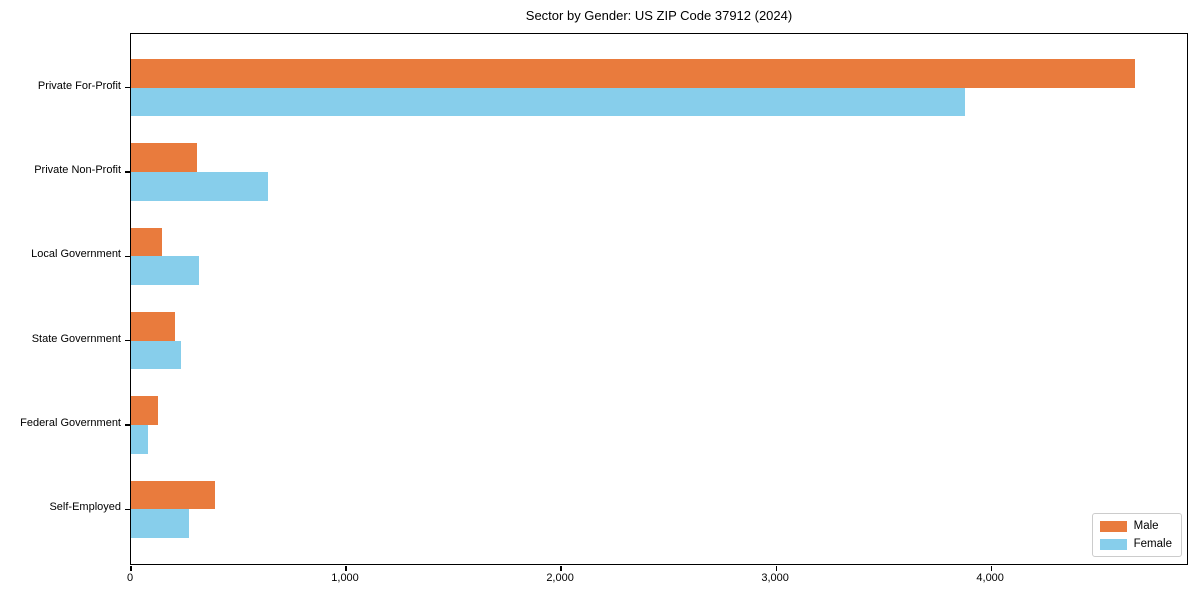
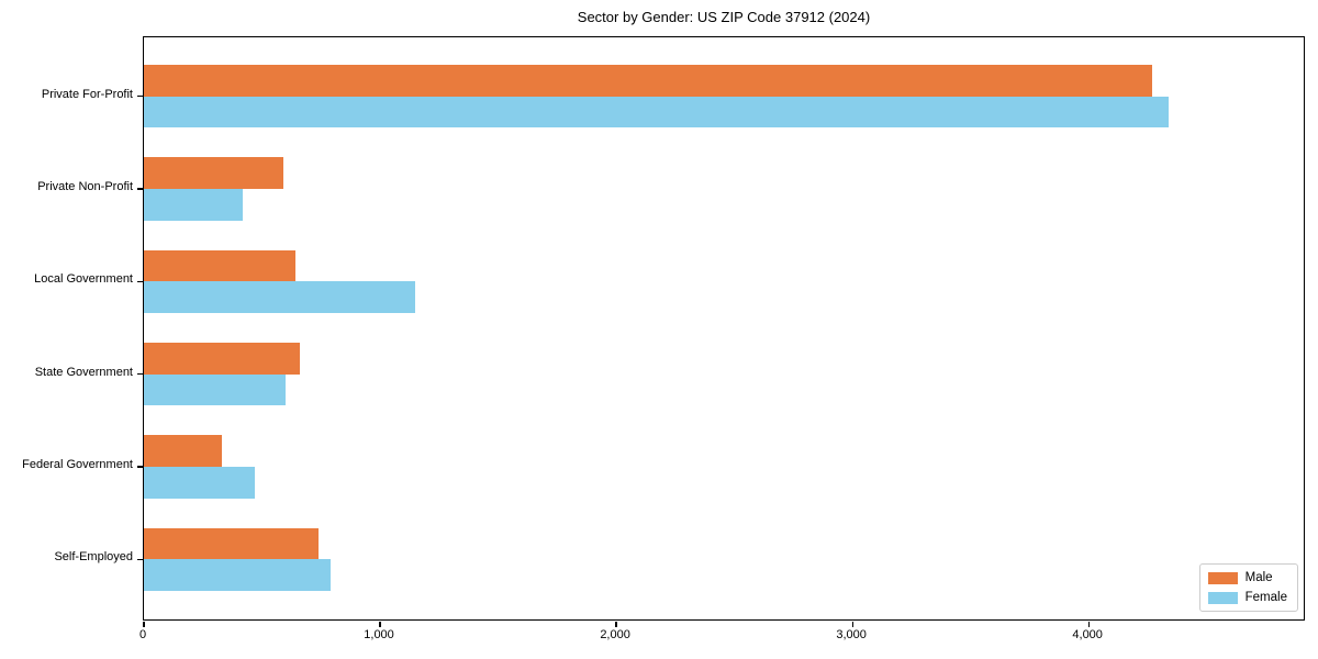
Male/Private For-Profit: 4670 -> 4270
Female/Private For-Profit: 3880 -> 4340
Male/Private Non-Profit: 310 -> 590
Female/Private Non-Profit: 640 -> 420
Male/Local Government: 140 -> 640
Female/Local Government: 320 -> 1150
Male/State Government: 200 -> 660
Female/State Government: 230 -> 600
Male/Federal Government: 120 -> 330
Female/Federal Government: 80 -> 470
Male/Self-Employed: 390 -> 740
Female/Self-Employed: 270 -> 790
